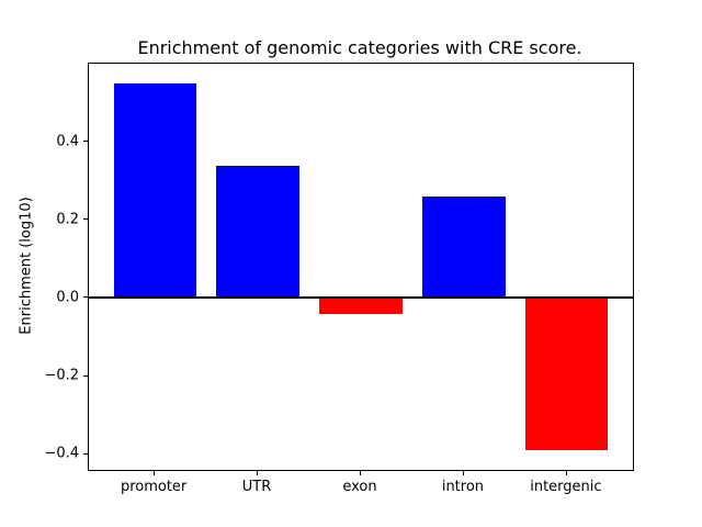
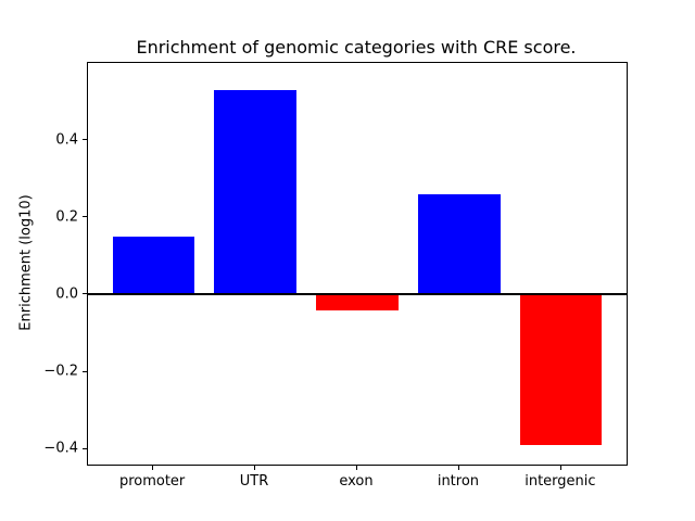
promoter: 0.55 -> 0.15
UTR: 0.34 -> 0.53
